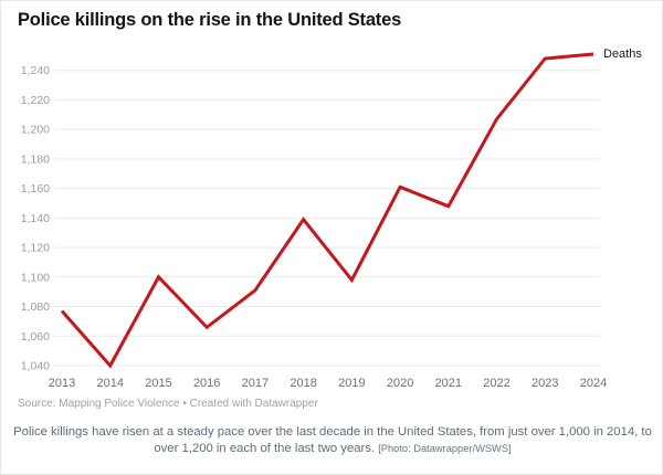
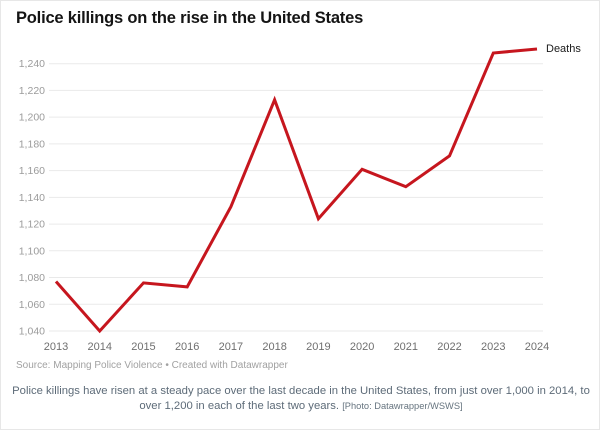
2015: 1100 -> 1076
2016: 1066 -> 1073
2017: 1091 -> 1133
2018: 1139 -> 1213
2019: 1098 -> 1124
2022: 1207 -> 1171
